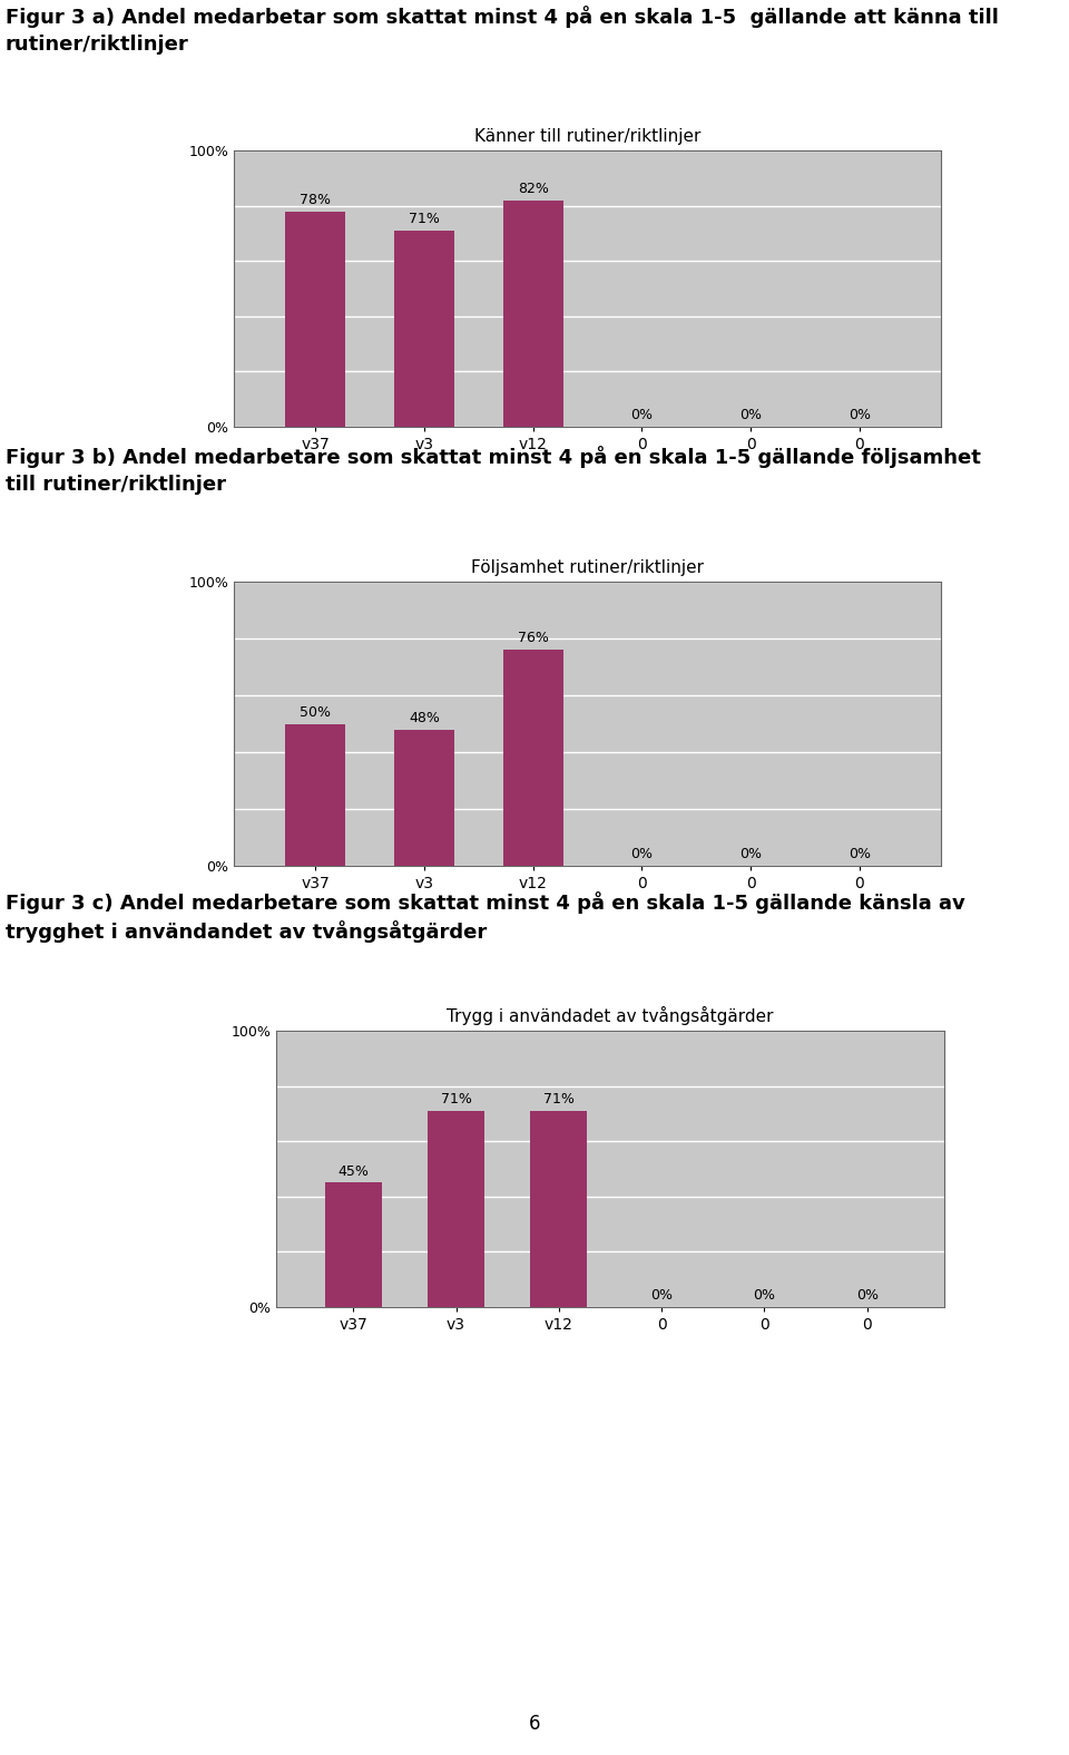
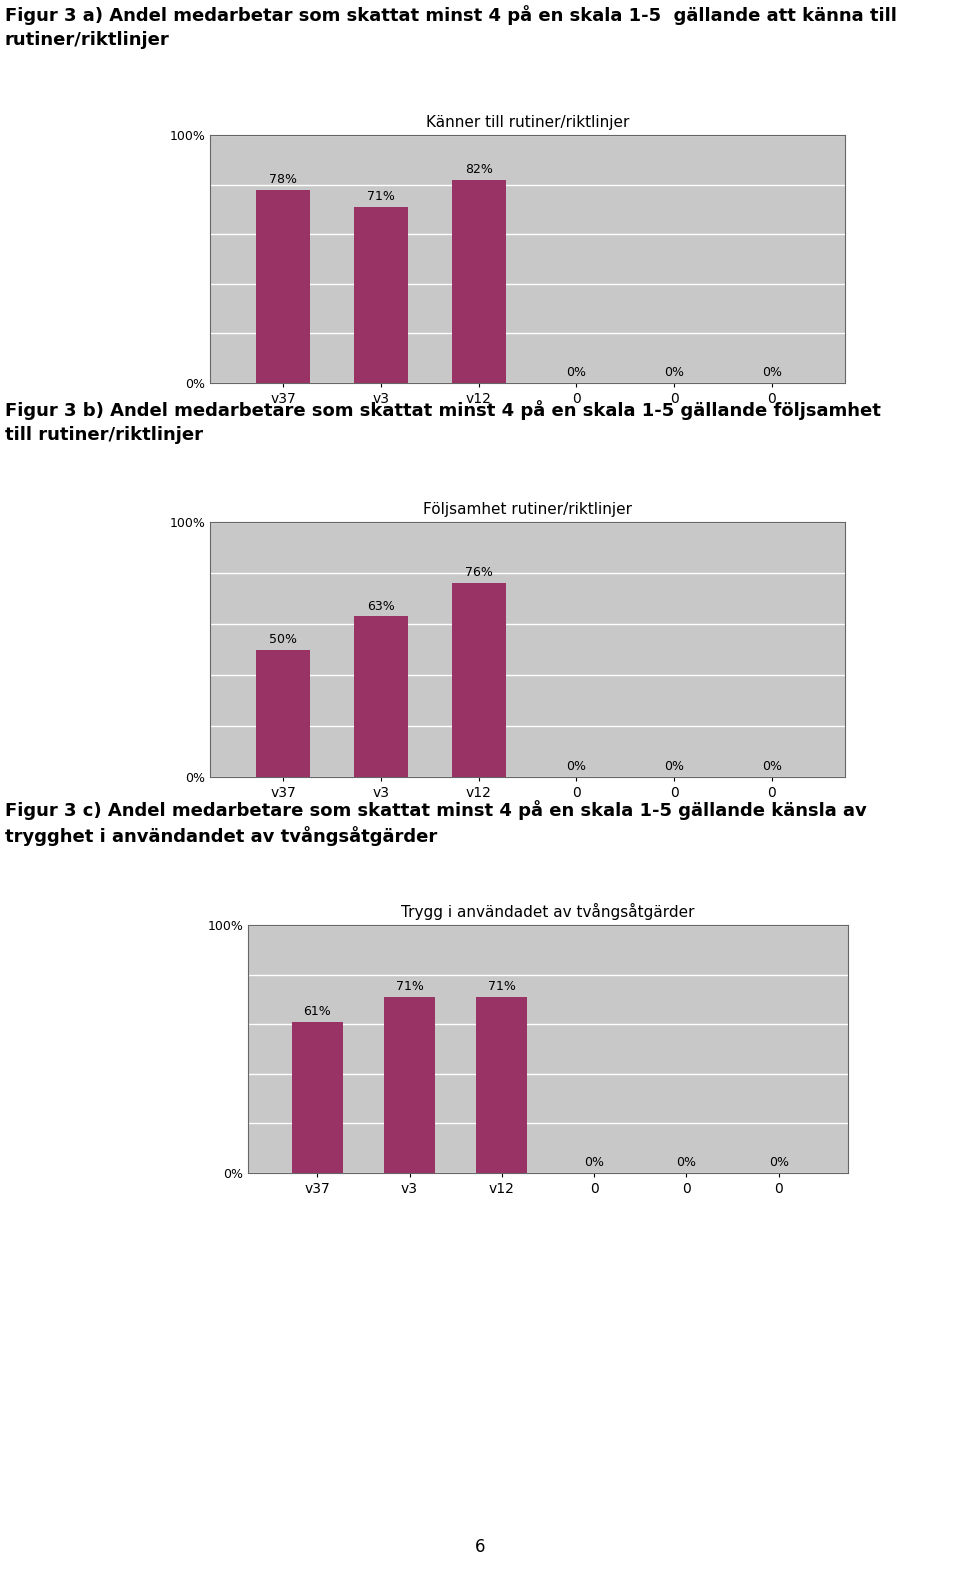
Följsamhet rutiner/riktlinjer/v3: 48% -> 63%
Trygg i användadet av tvångsåtgärder/v37: 45% -> 61%
